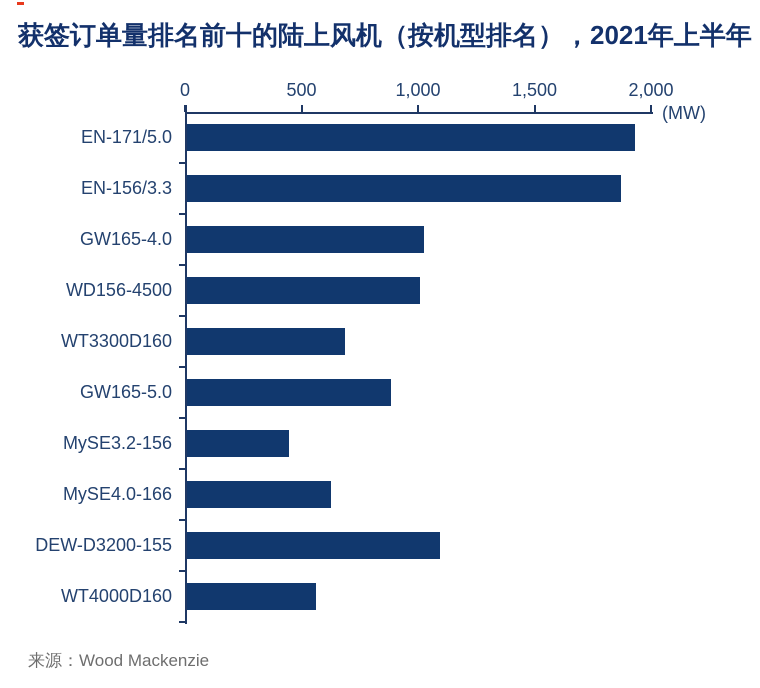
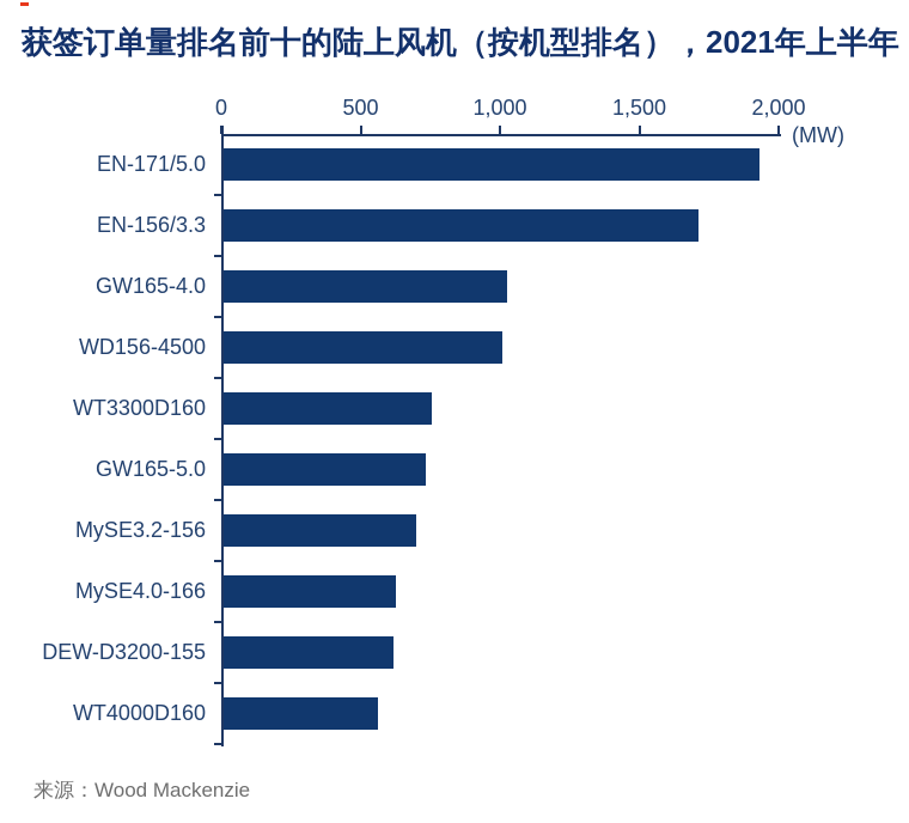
EN-156/3.3: 1870 -> 1710
WT3300D160: 680 -> 750
GW165-5.0: 880 -> 730
MySE3.2-156: 440 -> 700
DEW-D3200-155: 1090 -> 610
